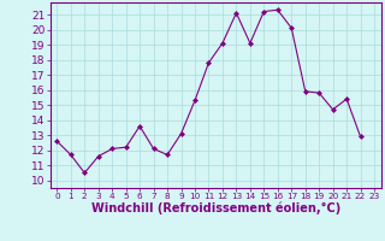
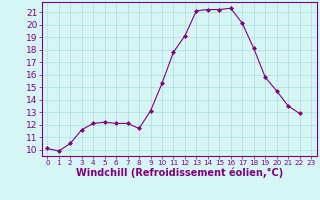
0: 12.6 -> 10.1
1: 11.7 -> 9.9
6: 13.6 -> 12.1
14: 19.1 -> 21.2
18: 15.9 -> 18.1
21: 15.4 -> 13.5
